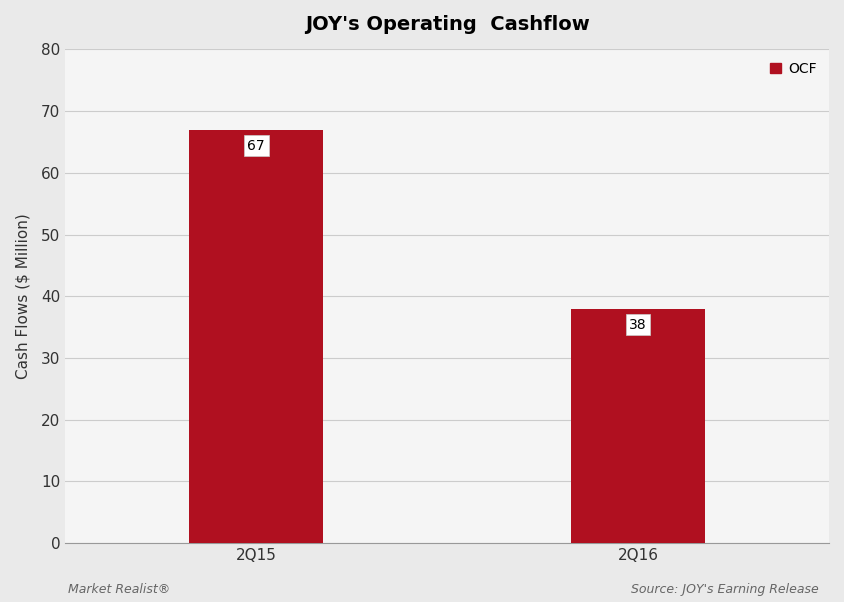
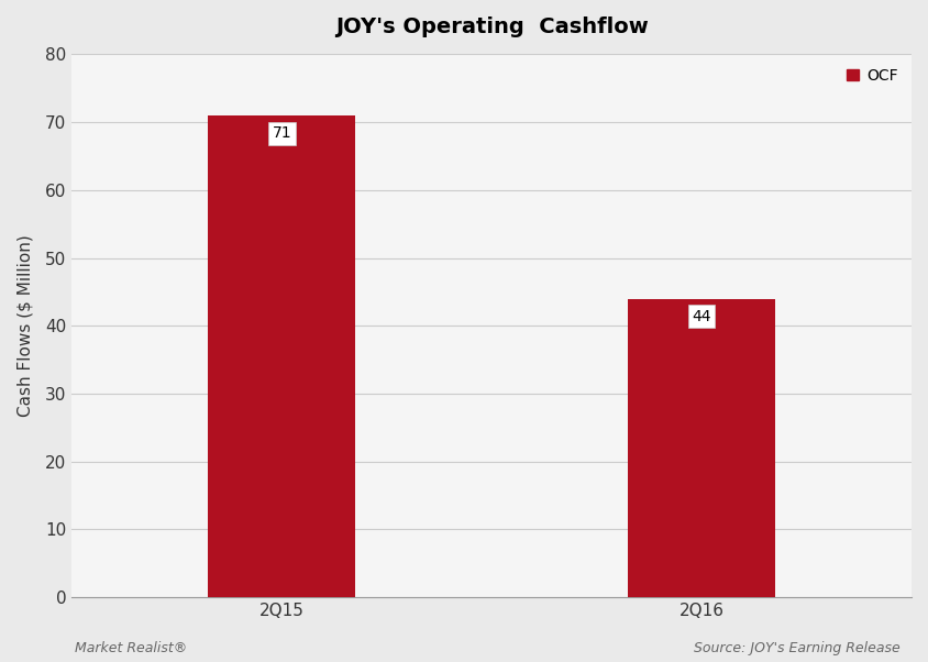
2Q15: 67 -> 71
2Q16: 38 -> 44
